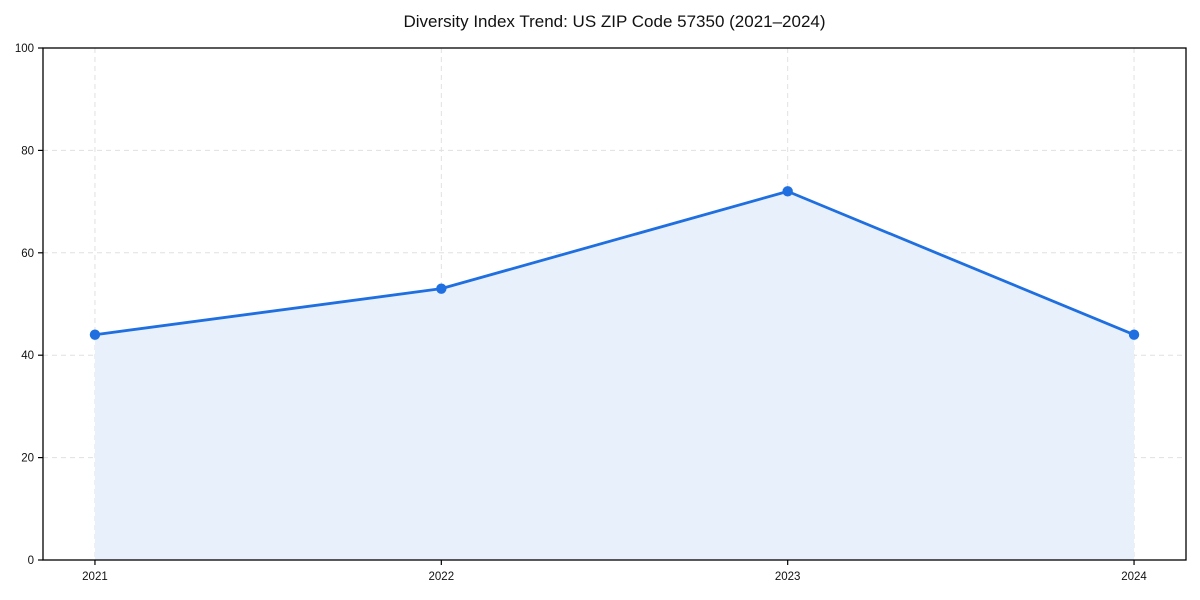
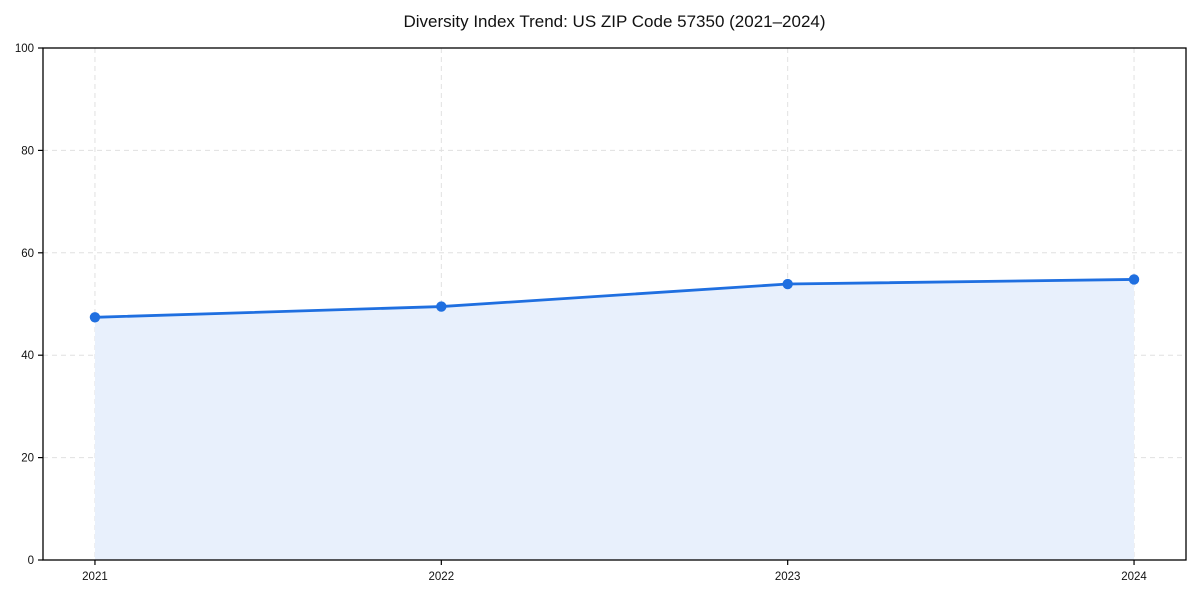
2021: 44 -> 47
2022: 53 -> 50
2023: 72 -> 54
2024: 44 -> 55
